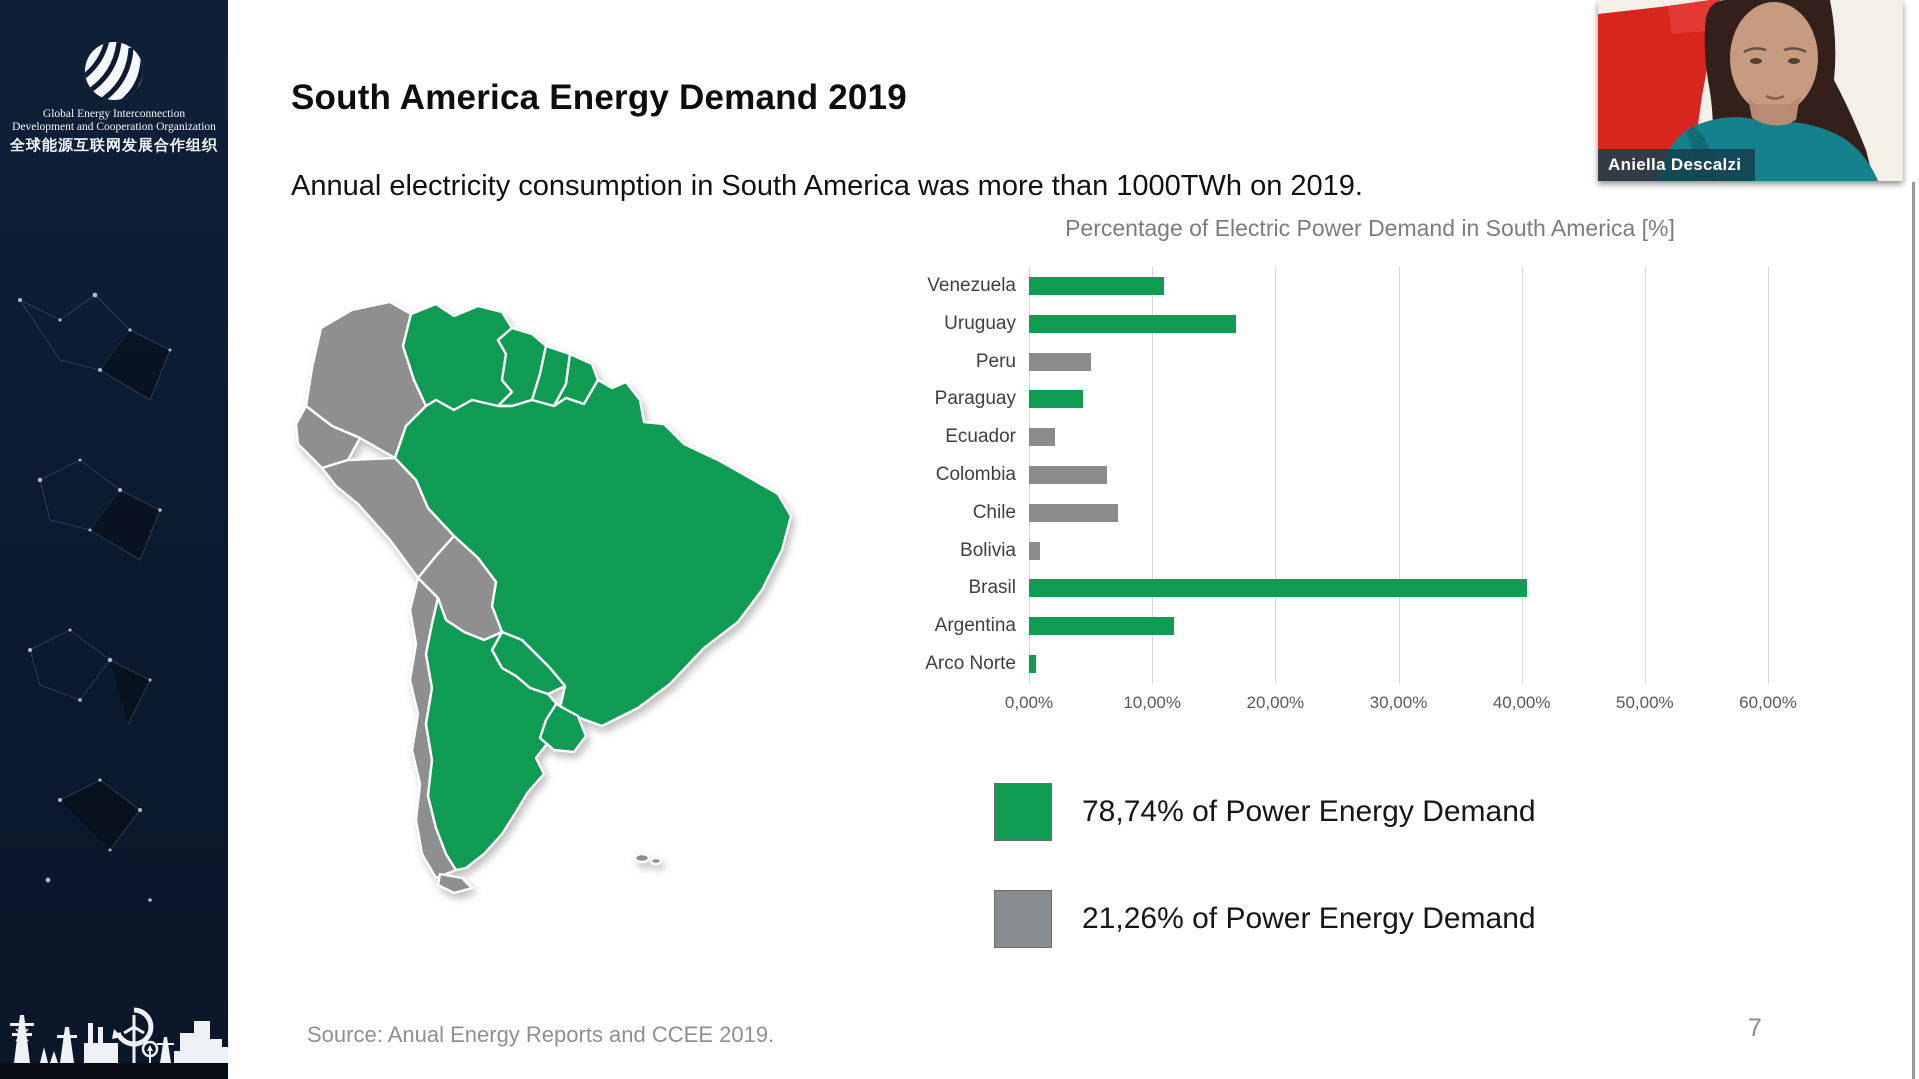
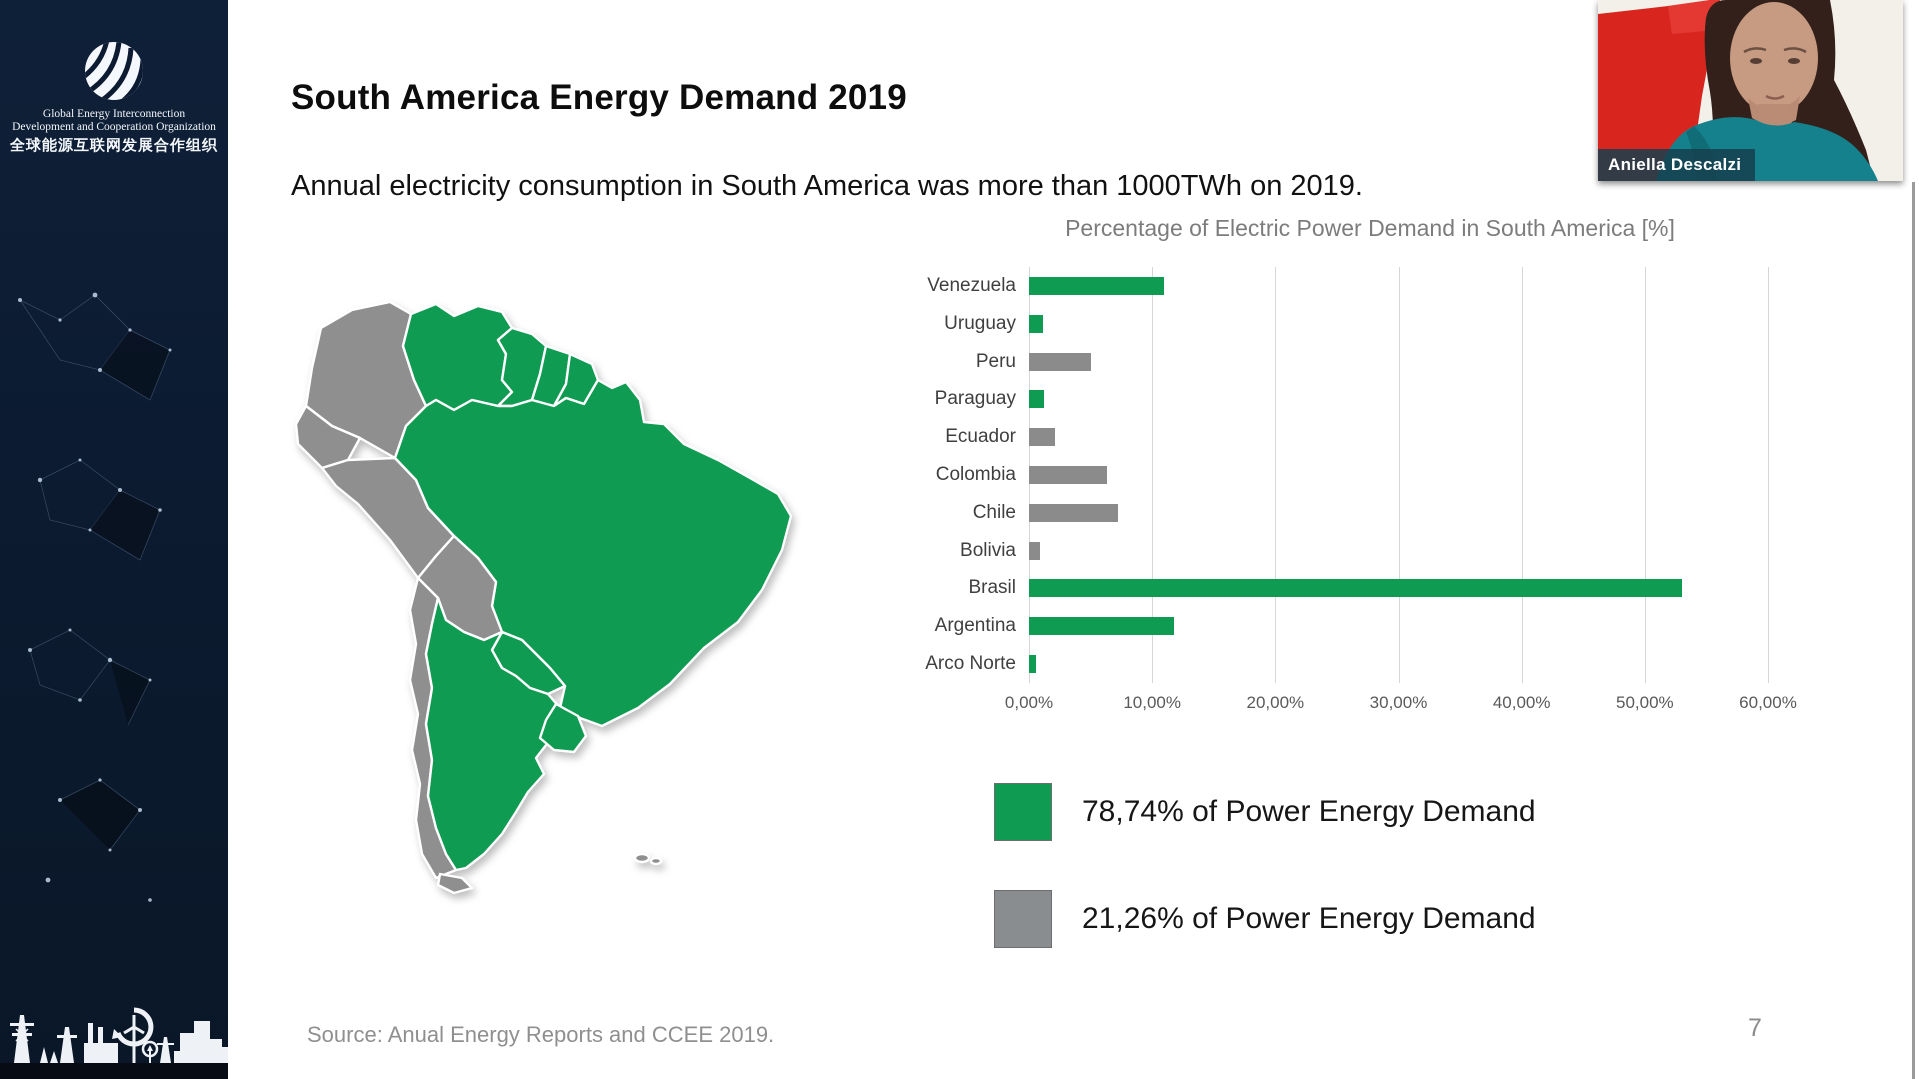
Uruguay: 16,8% -> 1,1%
Paraguay: 4,4% -> 1,2%
Brasil: 40,4% -> 53,0%
